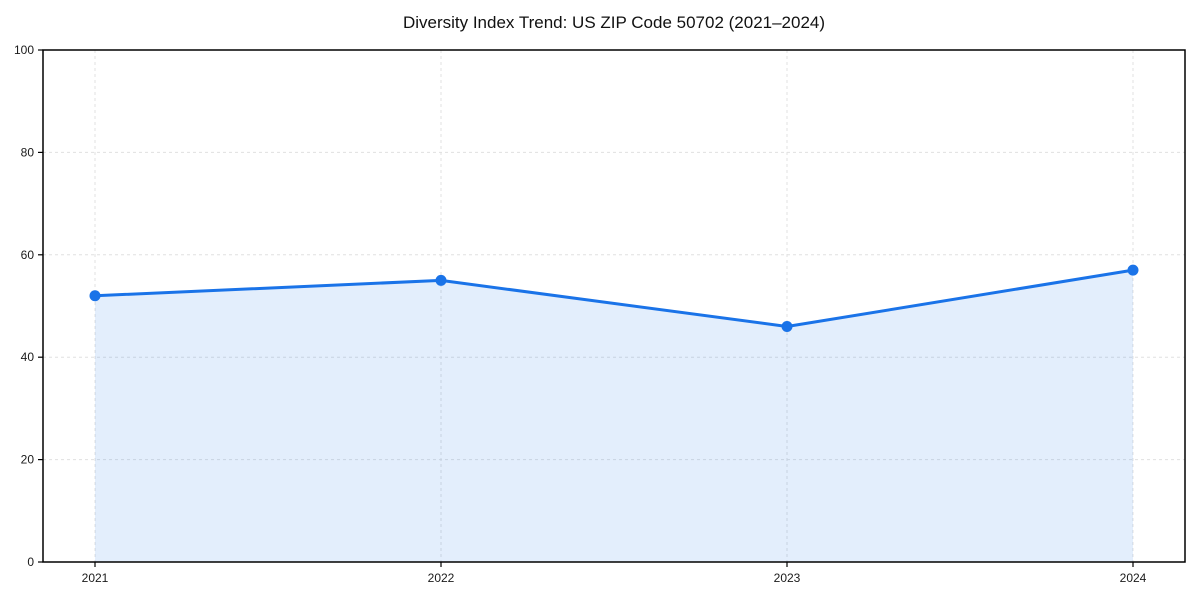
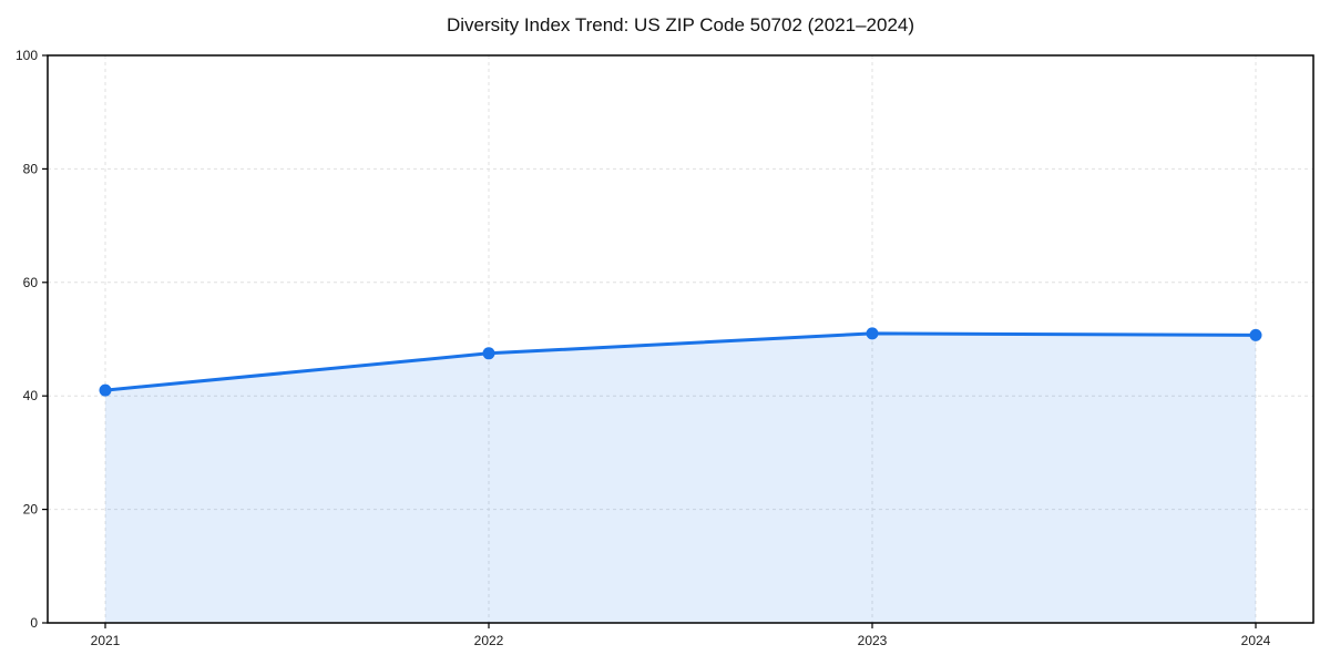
2021: 52 -> 41
2022: 55 -> 48
2023: 46 -> 51
2024: 57 -> 51
